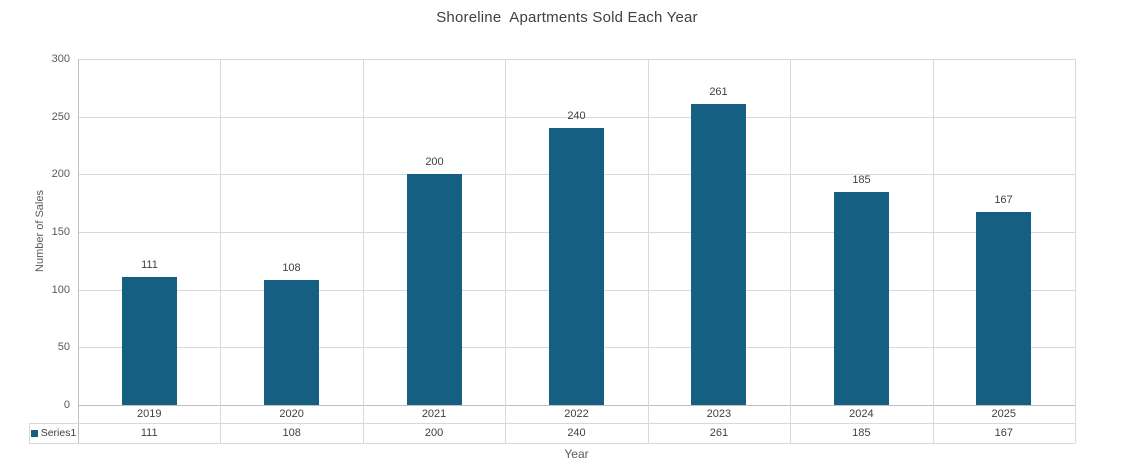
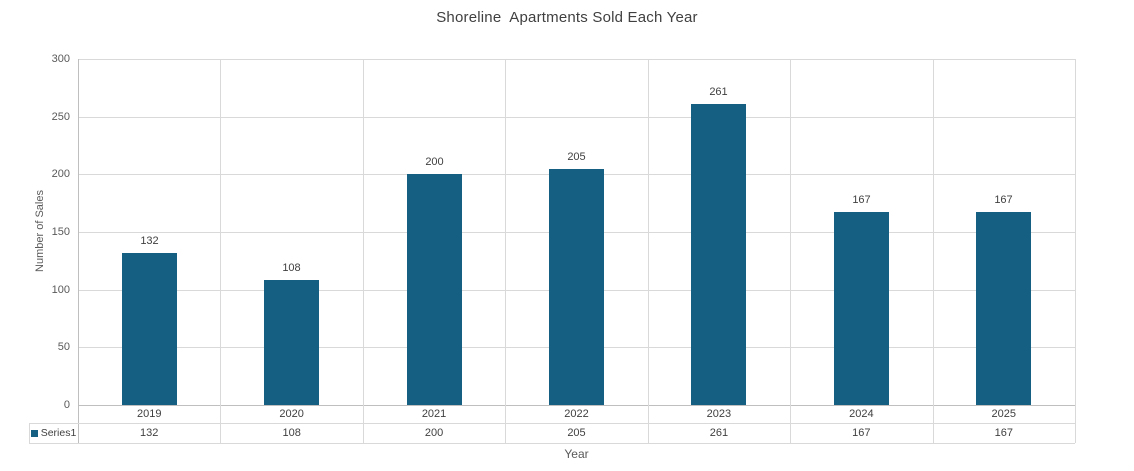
2019: 111 -> 132
2022: 240 -> 205
2024: 185 -> 167
